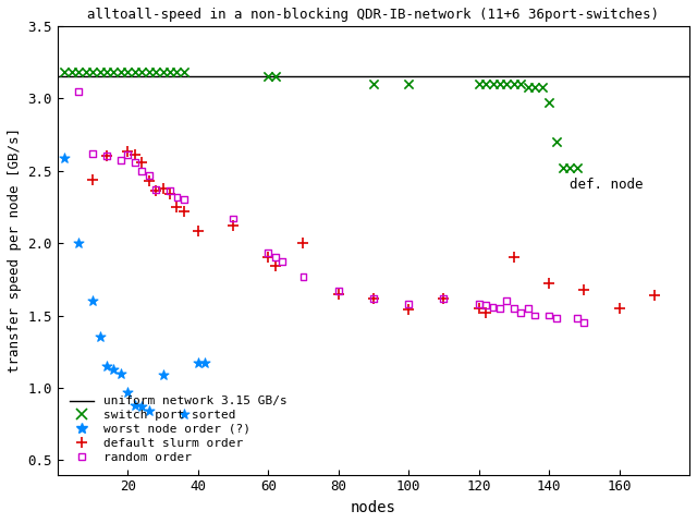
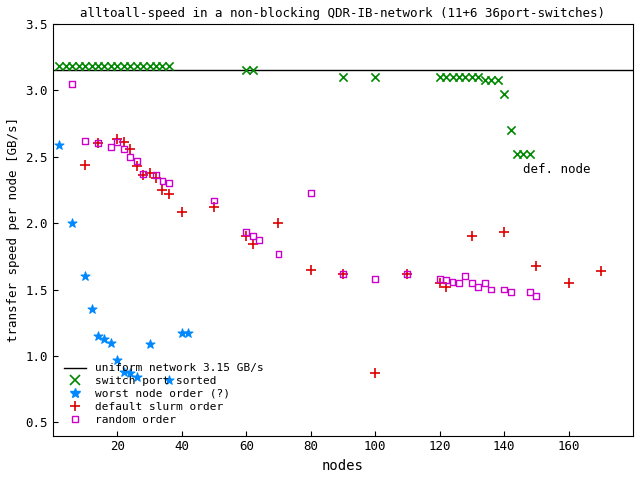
random order/80: 1.67 -> 2.23
default slurm order/100: 1.54 -> 0.87
default slurm order/140: 1.72 -> 1.93
